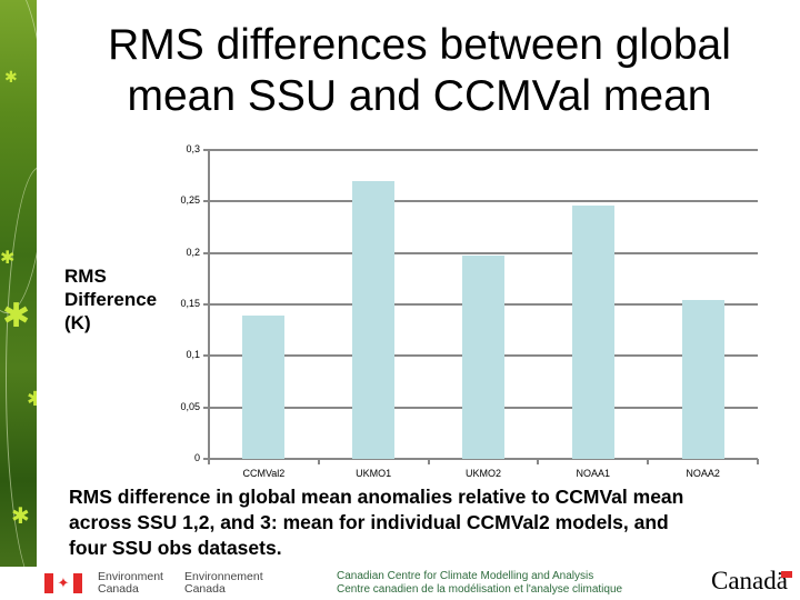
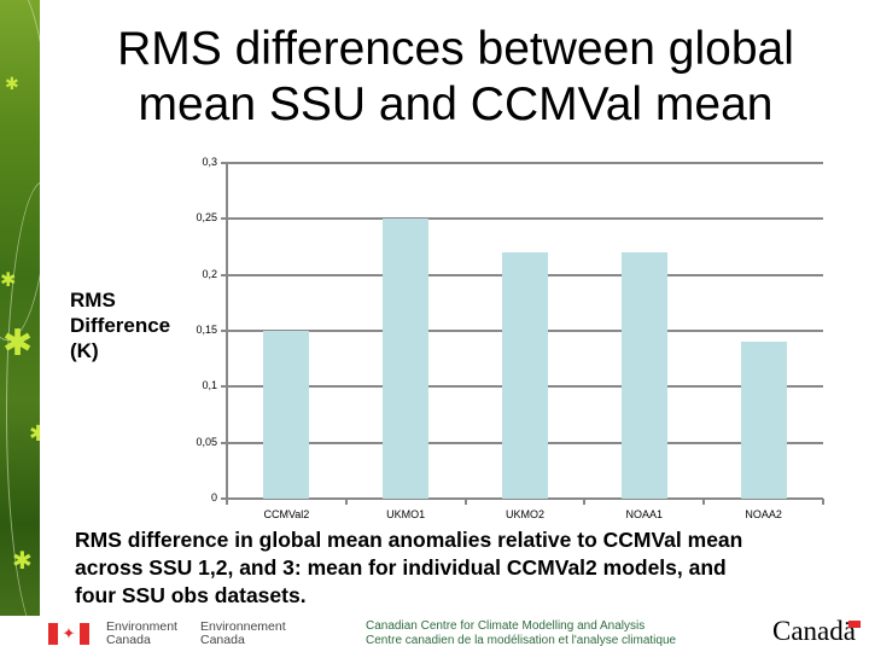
CCMVal2: 0,14 -> 0,15
UKMO1: 0,27 -> 0,25
UKMO2: 0,20 -> 0,22
NOAA1: 0,25 -> 0,22
NOAA2: 0,15 -> 0,14
